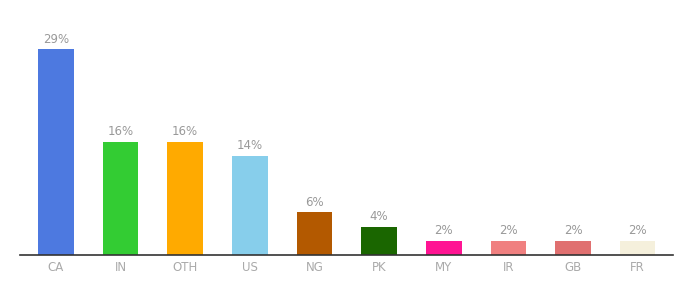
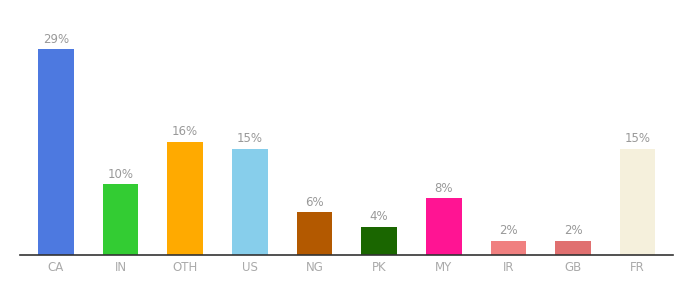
IN: 16% -> 10%
US: 14% -> 15%
MY: 2% -> 8%
FR: 2% -> 15%
